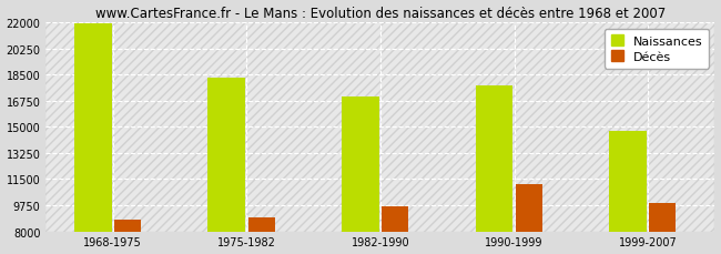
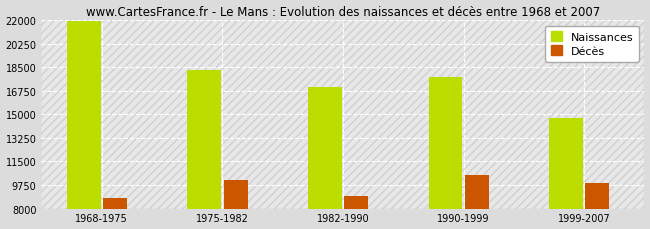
Décès/1975-1982: 8900 -> 10100
Décès/1982-1990: 9700 -> 8900
Décès/1990-1999: 11200 -> 10500
